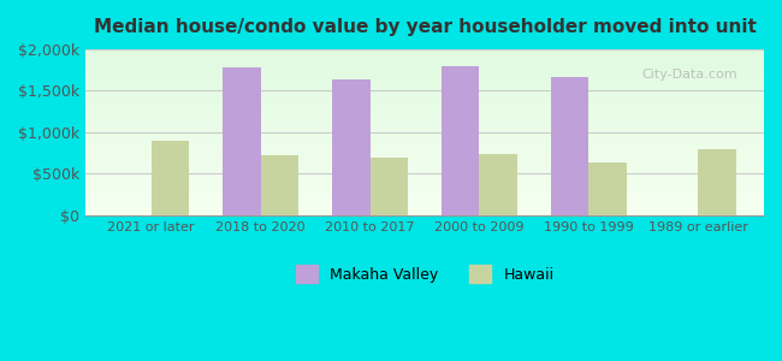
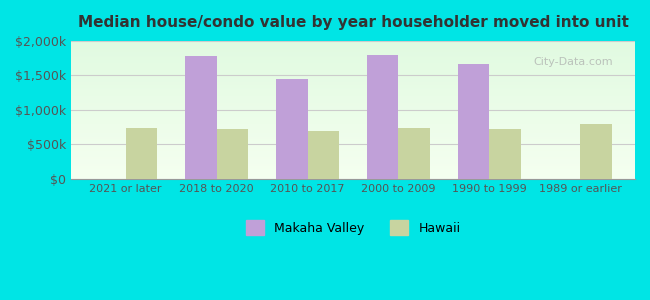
Hawaii/2021 or later: $900k -> $730k
Makaha Valley/2010 to 2017: $1,640k -> $1,450k
Hawaii/1990 to 1999: $640k -> $720k
